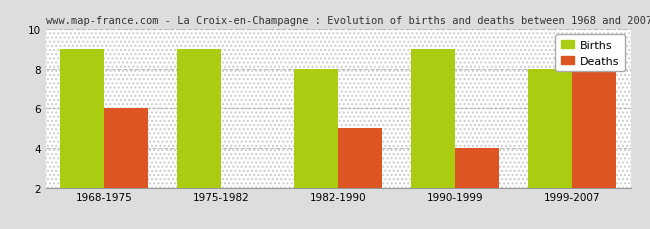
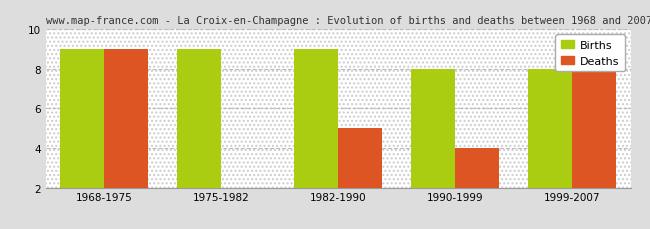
Deaths/1968-1975: 6.0 -> 9.0
Births/1982-1990: 8 -> 9
Births/1990-1999: 9 -> 8
